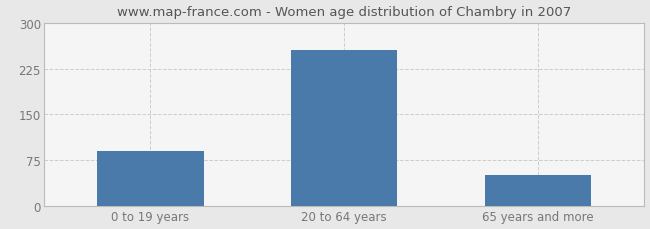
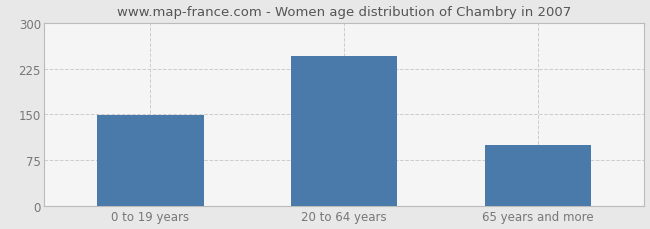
0 to 19 years: 90 -> 148
20 to 64 years: 255 -> 246
65 years and more: 50 -> 100
